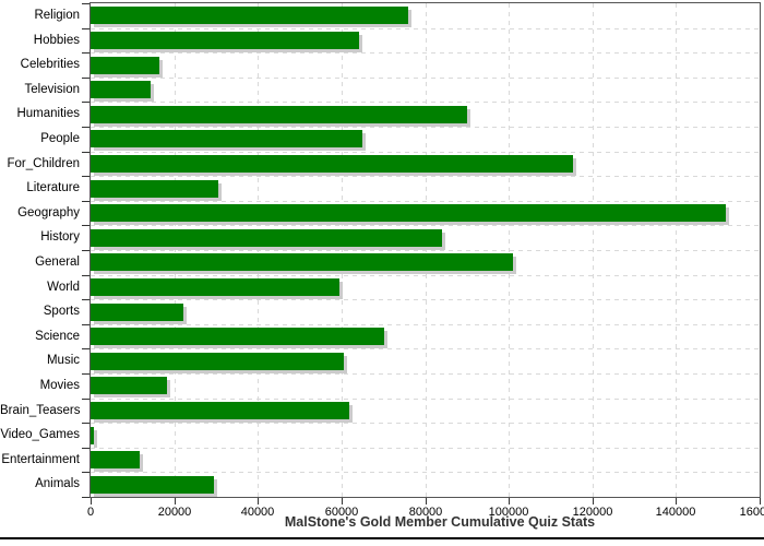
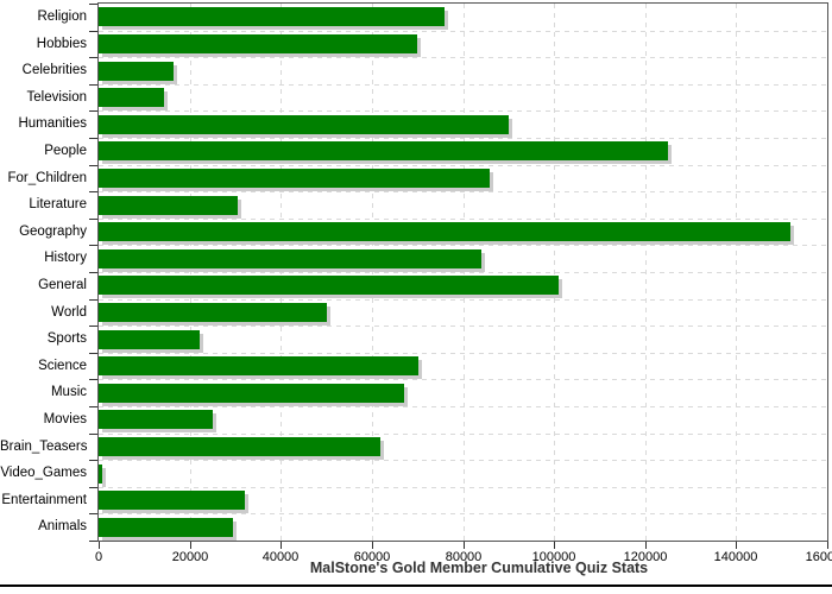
Hobbies: 64000 -> 70000
People: 65000 -> 125000
For_Children: 115000 -> 86000
World: 60000 -> 50000
Music: 61000 -> 67000
Movies: 18000 -> 25000
Entertainment: 12000 -> 32000
